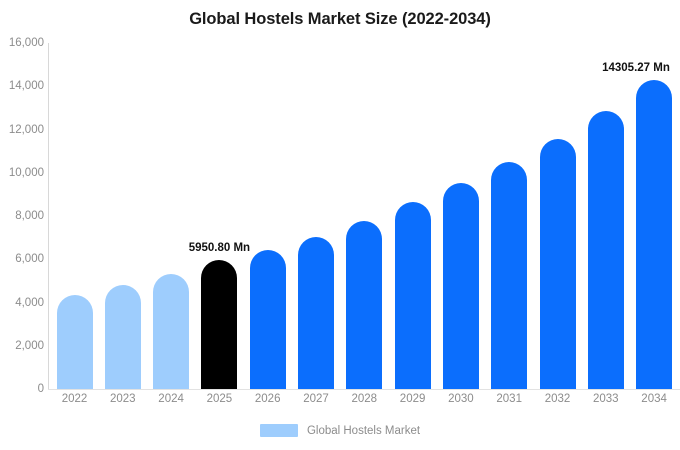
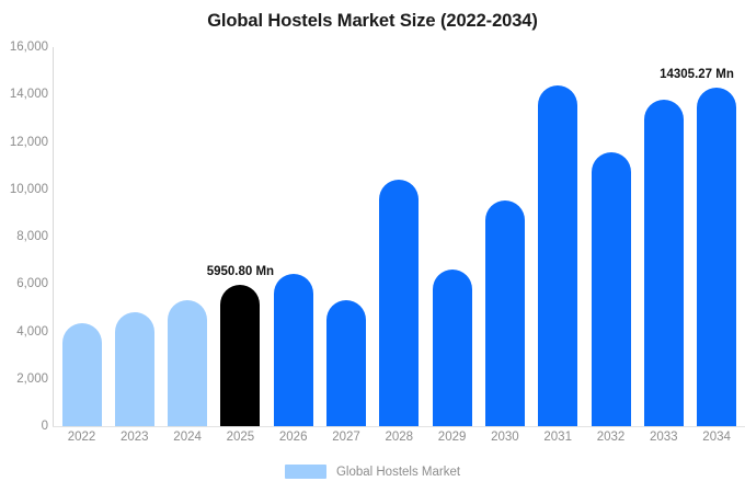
2027: 7000 -> 5300
2028: 7800 -> 10400
2029: 8600 -> 6600
2031: 10500 -> 14400
2033: 12800 -> 13800
